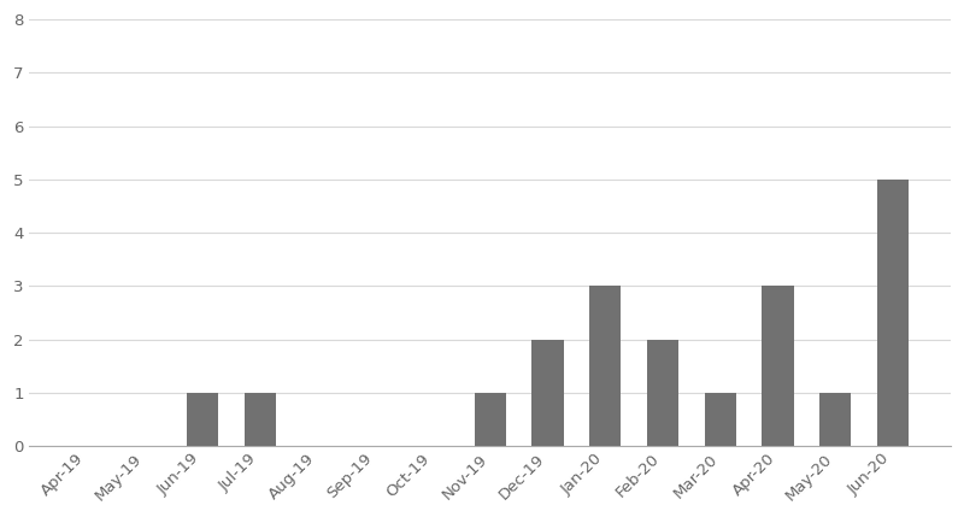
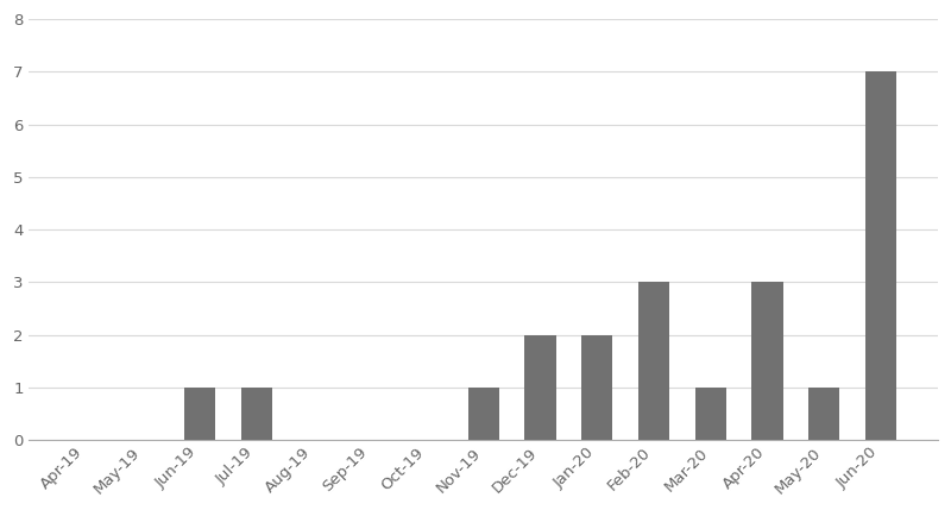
Jan-20: 3 -> 2
Feb-20: 2 -> 3
Jun-20: 5 -> 7
